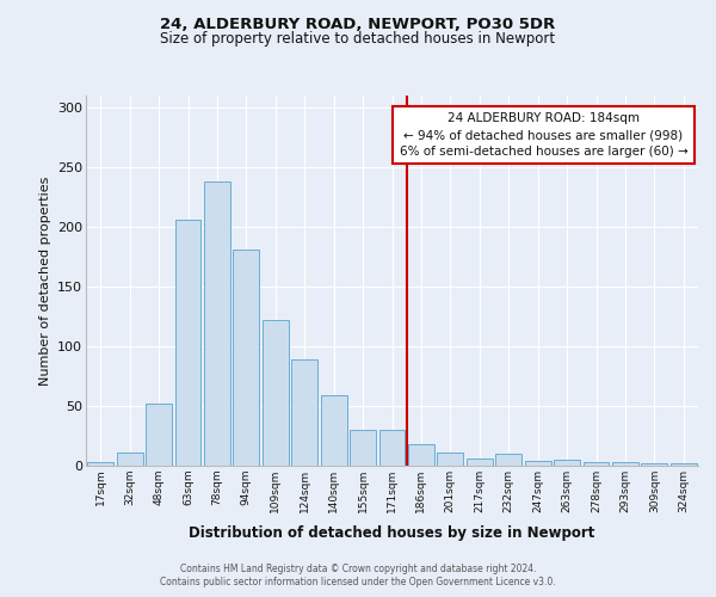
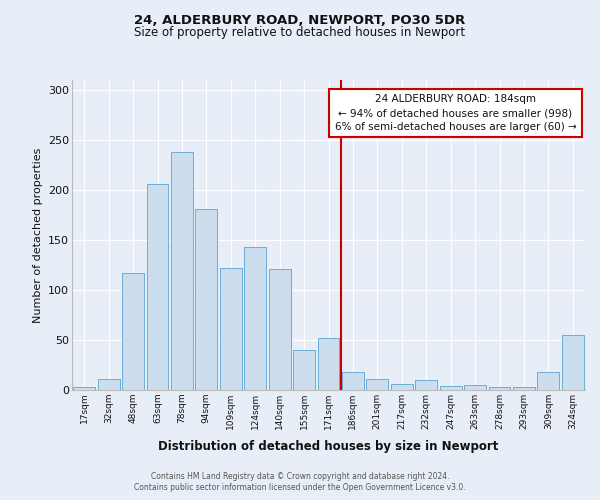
48sqm: 52 -> 117
124sqm: 89 -> 143
140sqm: 59 -> 121
155sqm: 30 -> 40
171sqm: 30 -> 52
309sqm: 2 -> 18
324sqm: 2 -> 55
